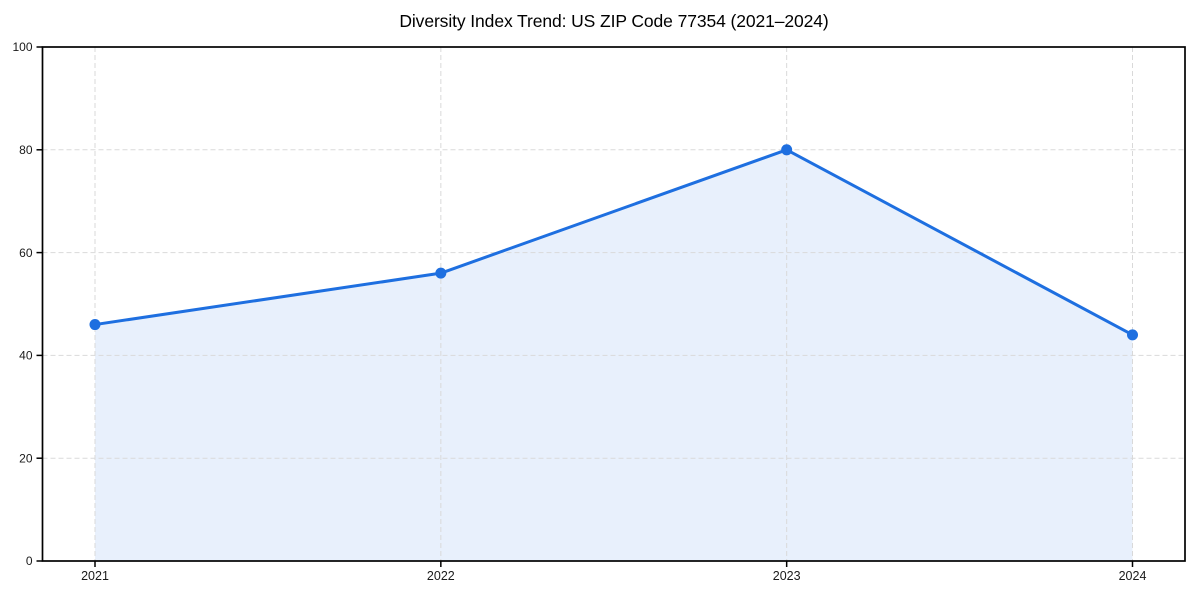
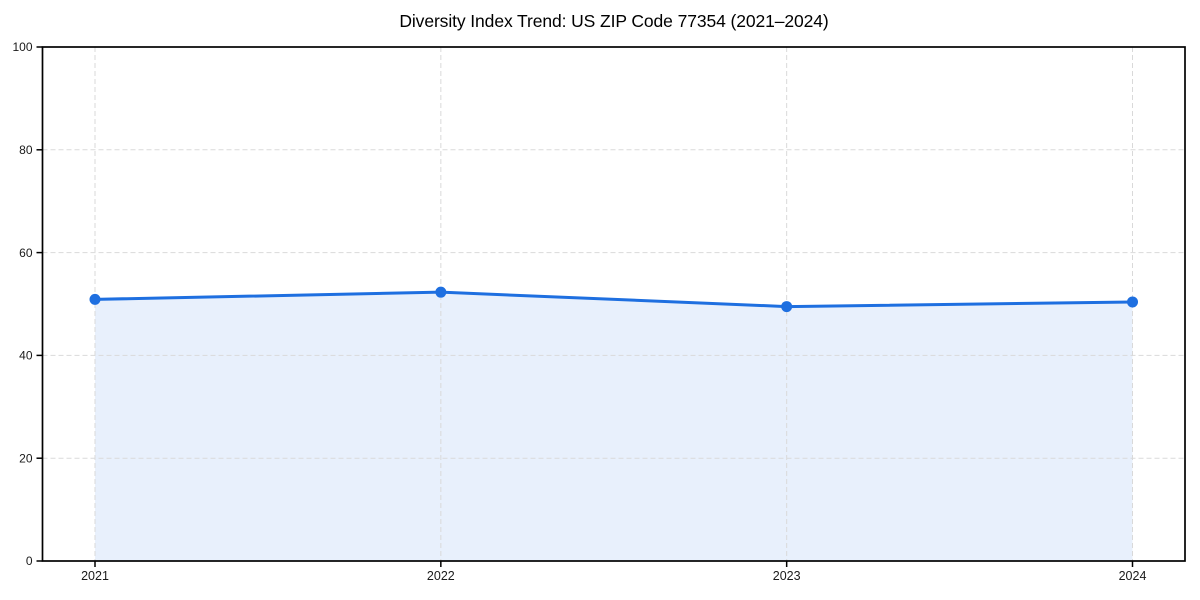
2021: 46 -> 51
2022: 56 -> 52
2023: 80 -> 50
2024: 44 -> 50
